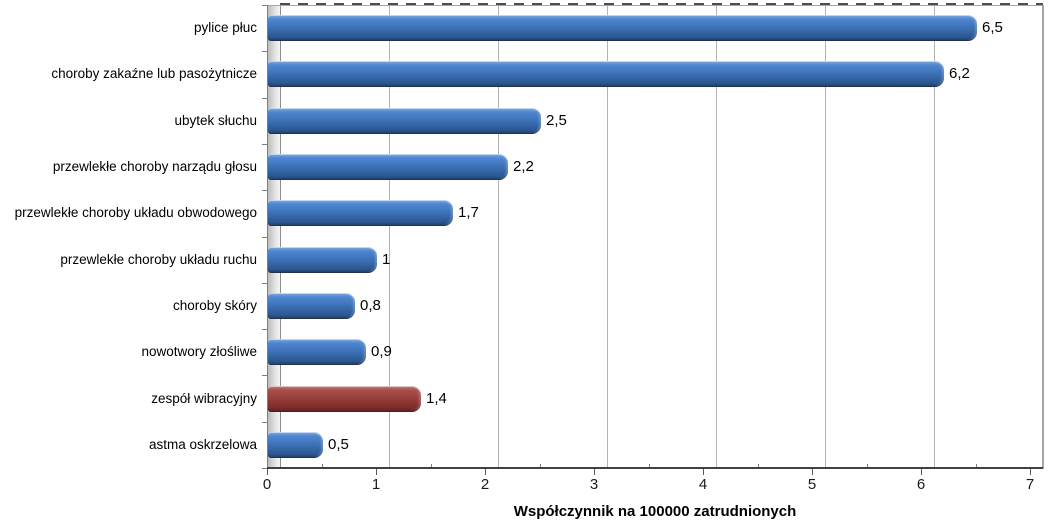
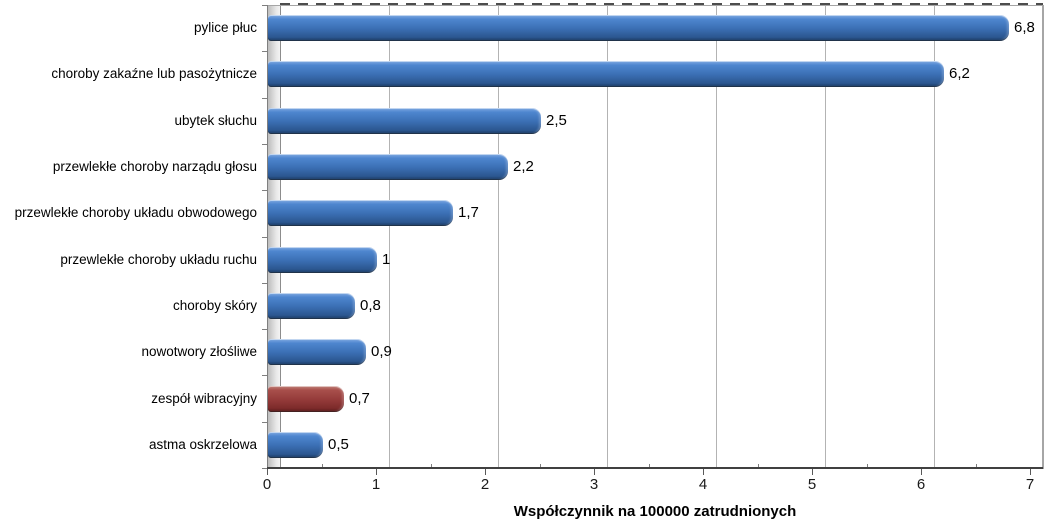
pylice płuc: 6,5 -> 6,8
zespół wibracyjny: 1,4 -> 0,7
